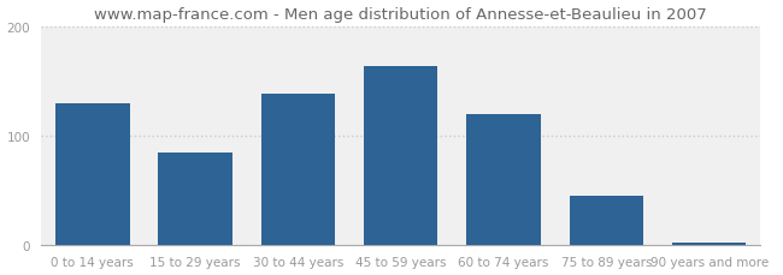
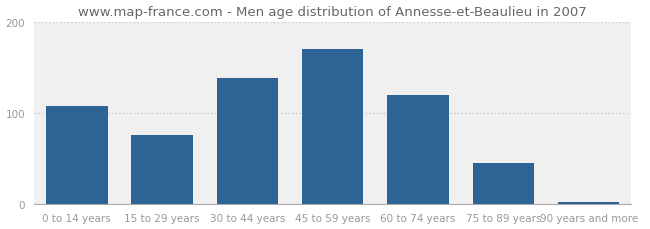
0 to 14 years: 130 -> 108
15 to 29 years: 85 -> 76
45 to 59 years: 163 -> 170
